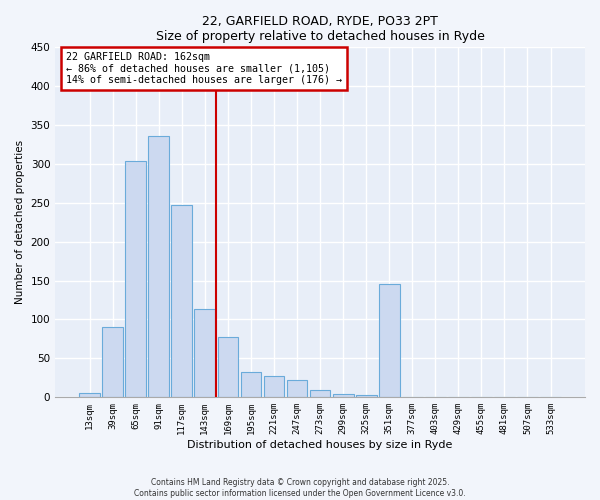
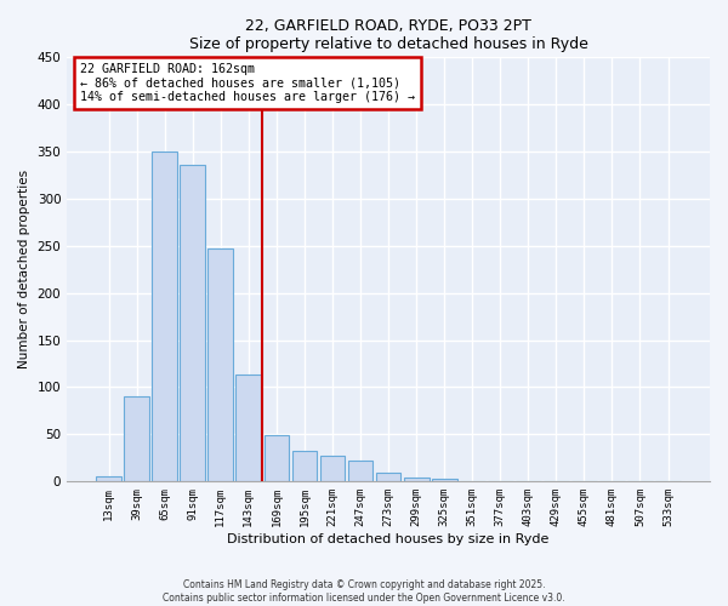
65sqm: 304 -> 350
169sqm: 78 -> 49
351sqm: 146 -> 1
